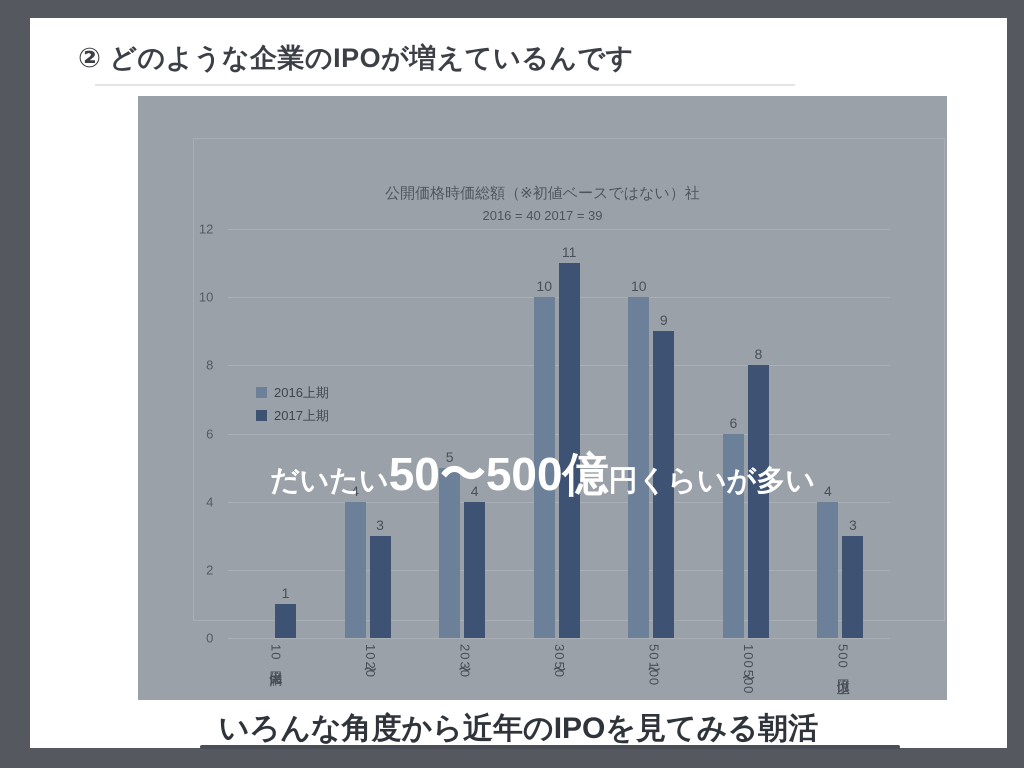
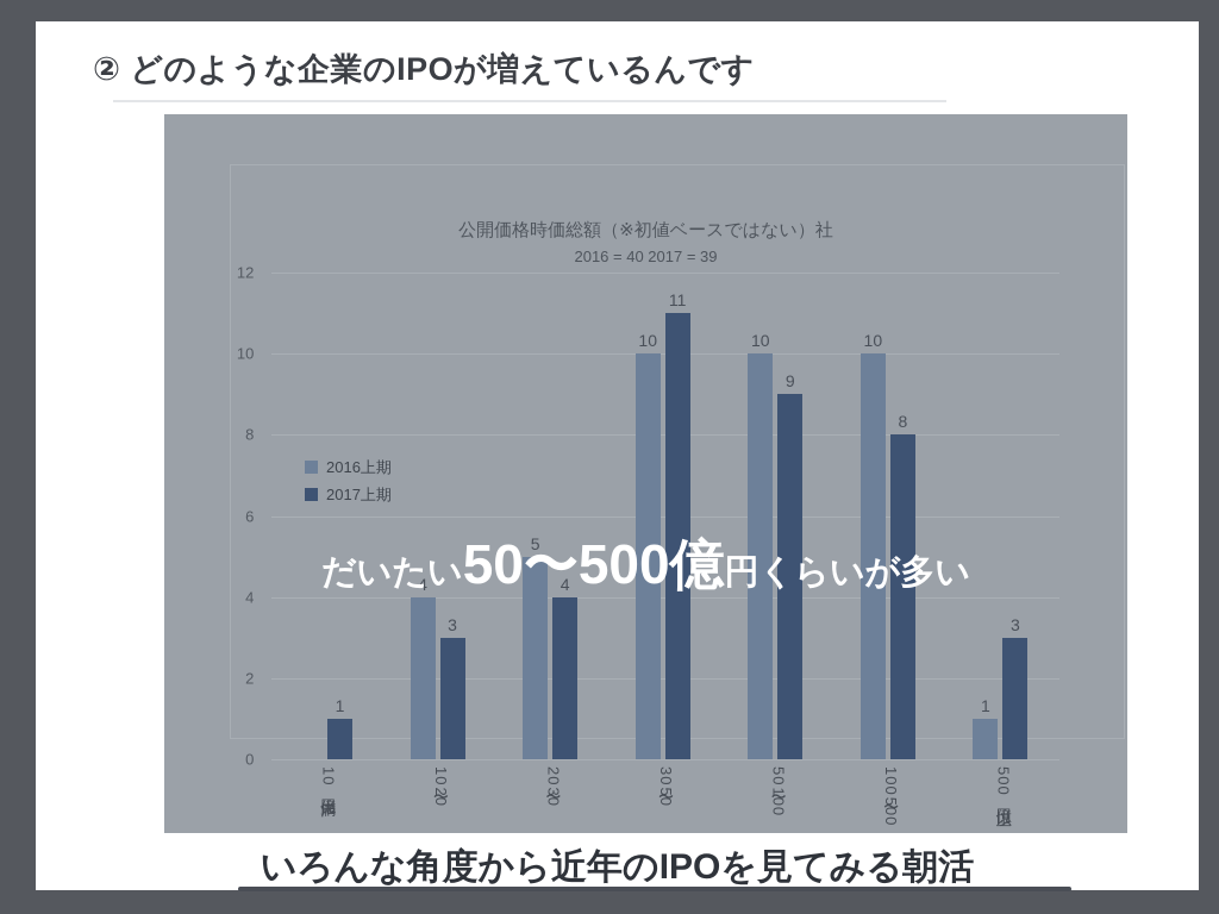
2016上期/100〜500: 6 -> 10
2016上期/500億円以上: 4 -> 1
